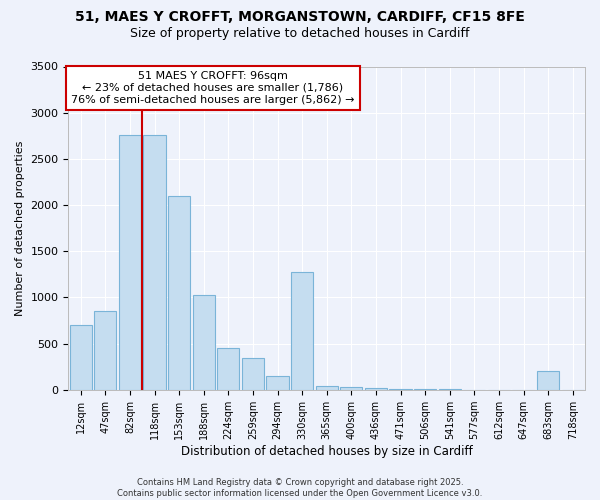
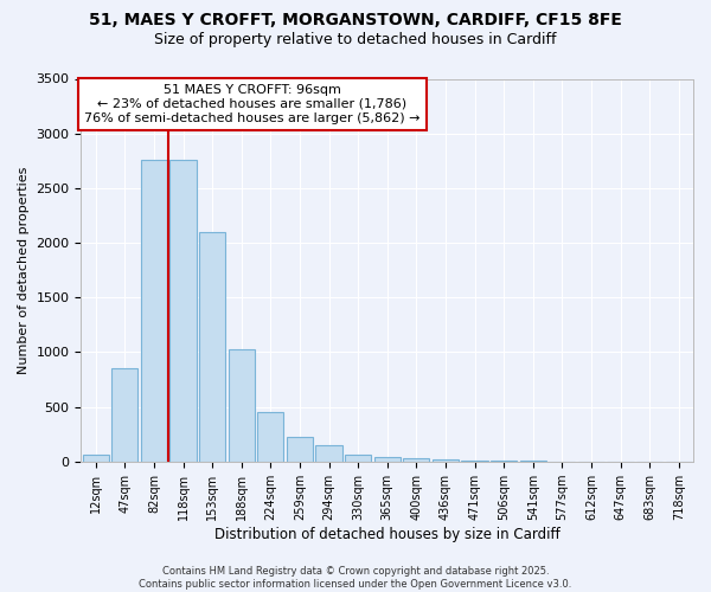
12sqm: 700 -> 60
259sqm: 340 -> 220
330sqm: 1280 -> 60
683sqm: 200 -> 0
